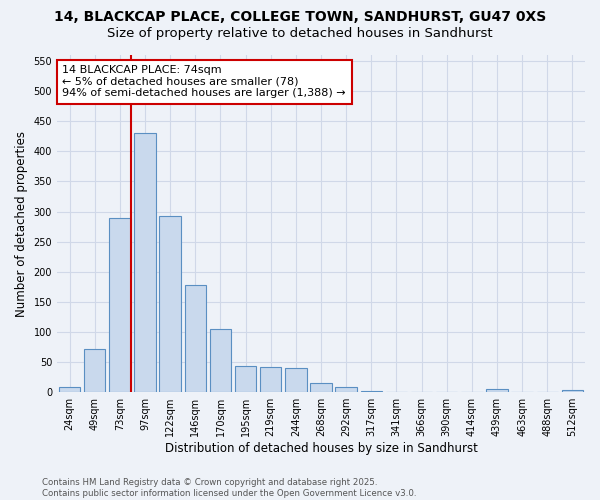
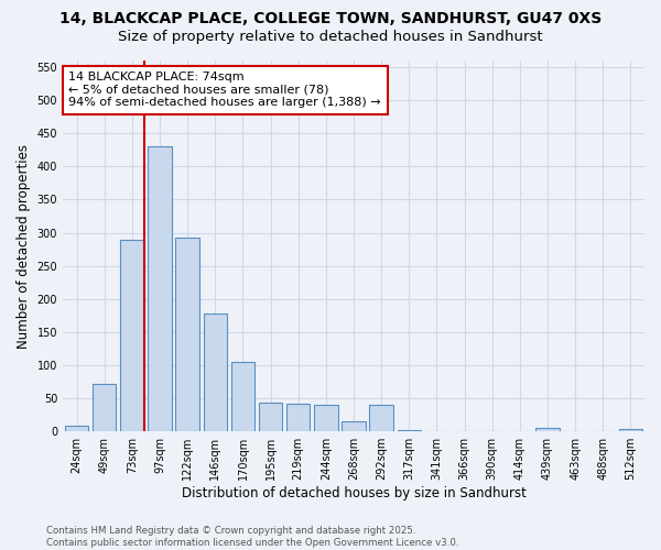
292sqm: 9 -> 40
